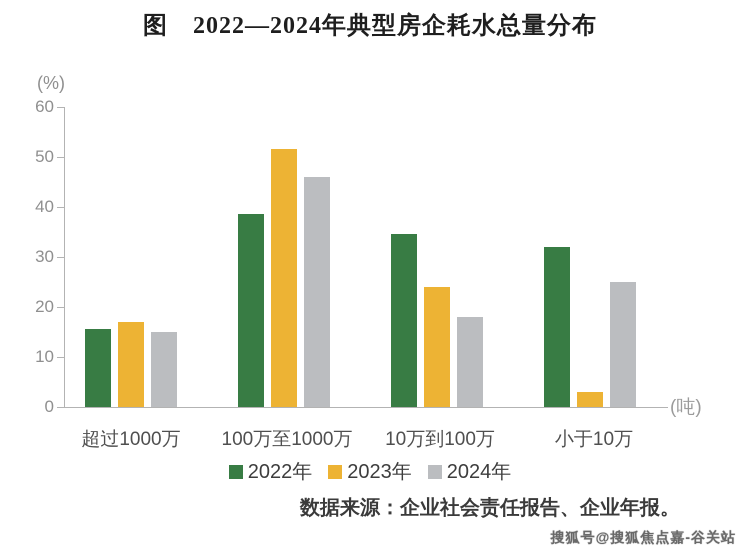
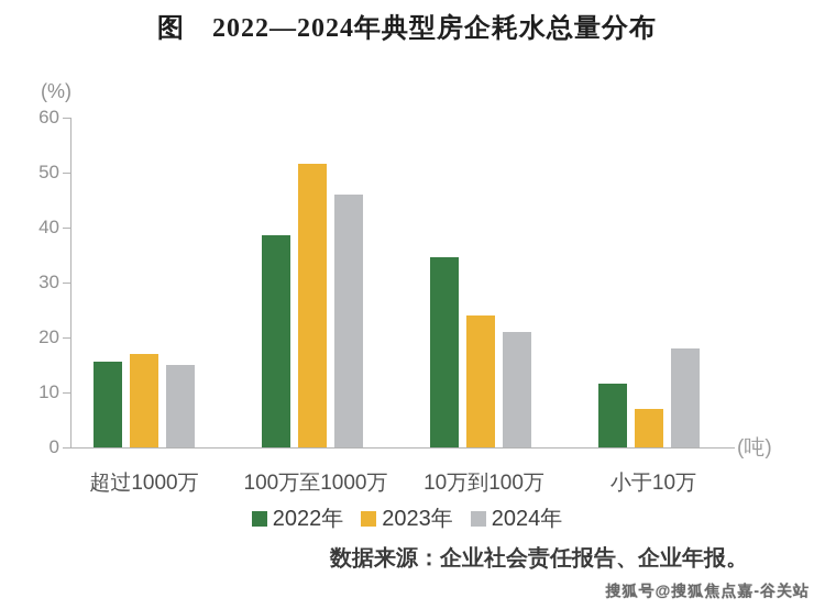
2024年/10万到100万: 18 -> 21
2022年/小于10万: 32 -> 12
2023年/小于10万: 3 -> 7
2024年/小于10万: 25 -> 18
